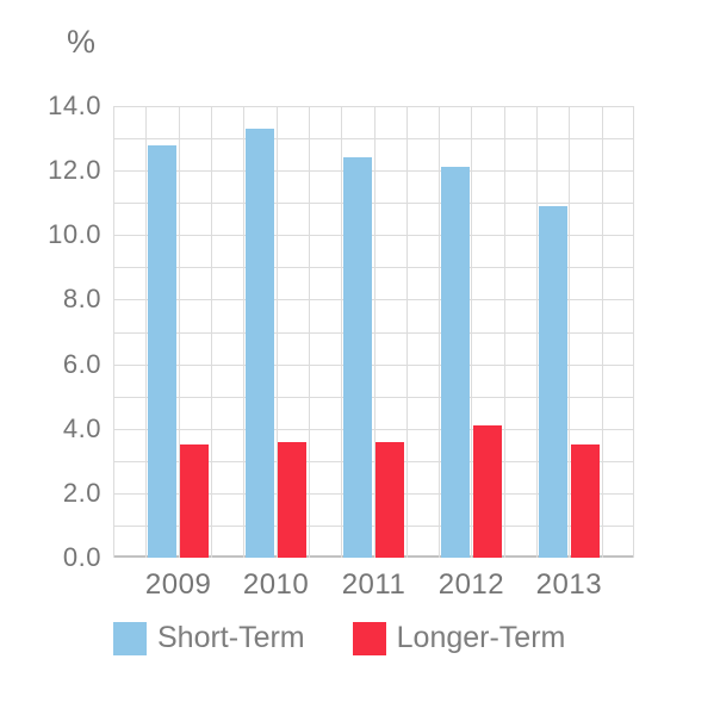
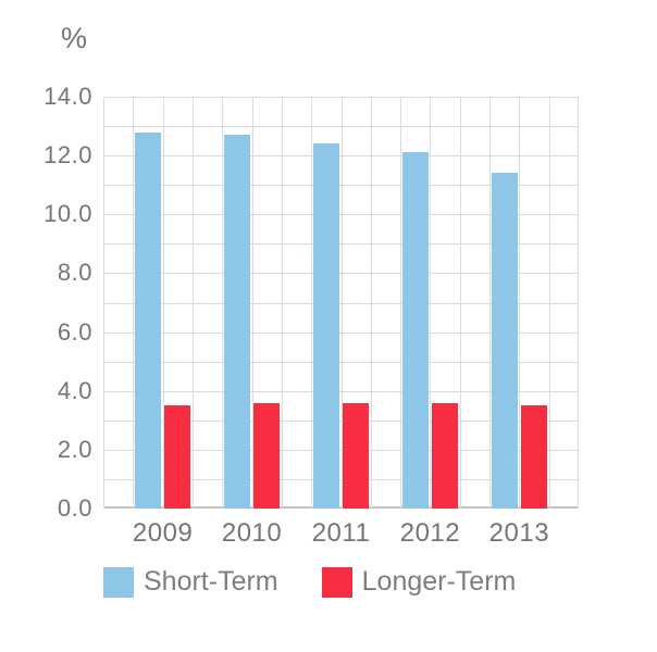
Short-Term/2010: 13.3 -> 12.7
Longer-Term/2012: 4.1 -> 3.6
Short-Term/2013: 10.9 -> 11.4
